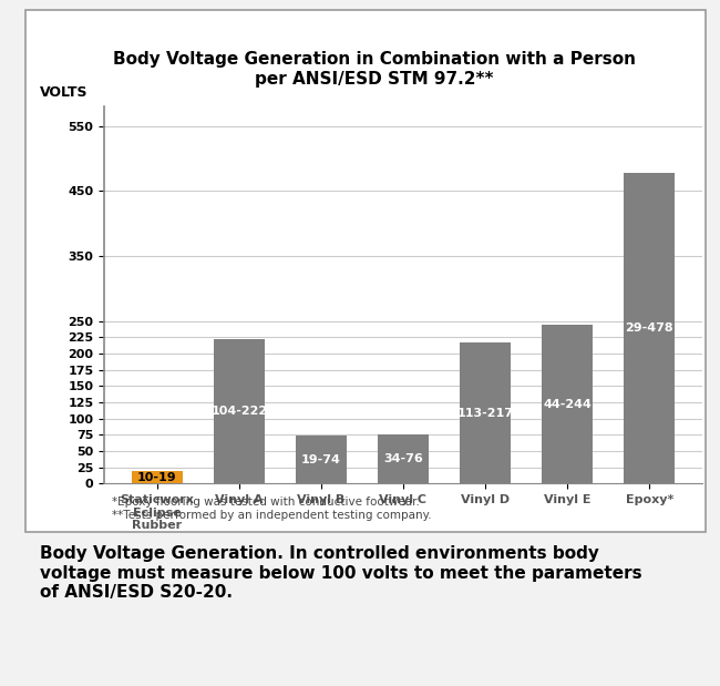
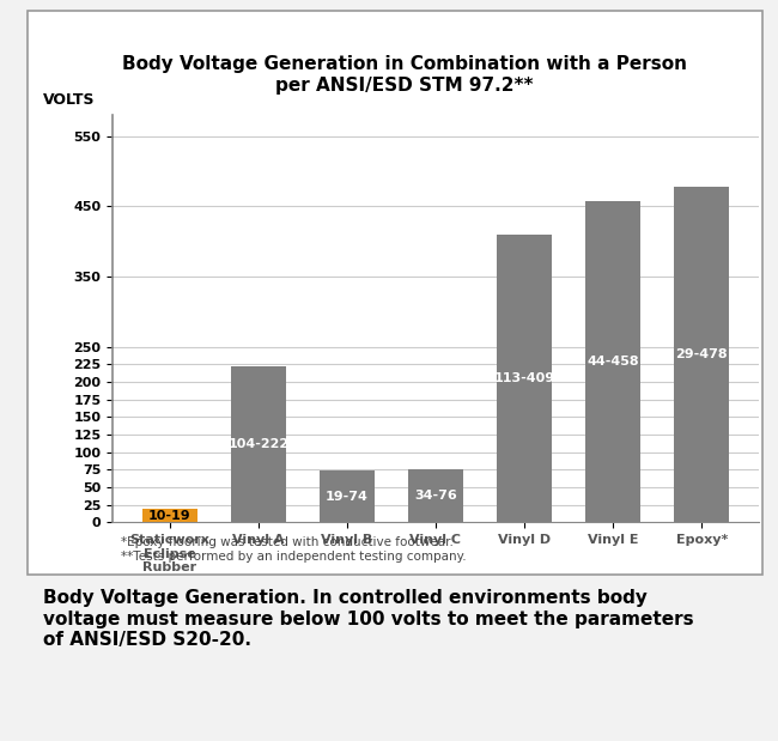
Vinyl D: 217 -> 409
Vinyl E: 244 -> 458
